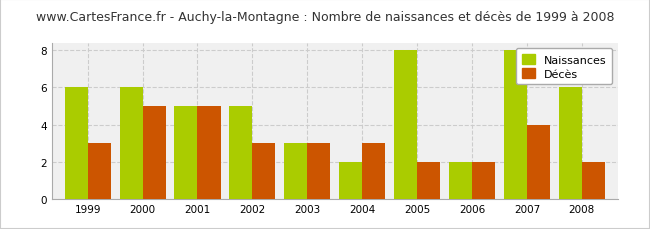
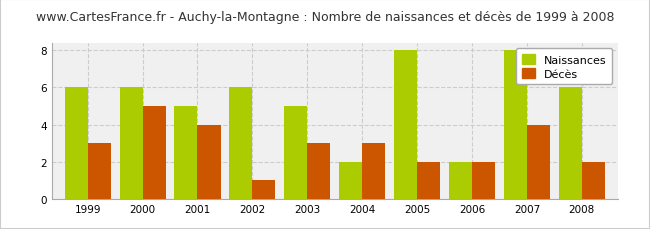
Décès/2001: 5 -> 4
Naissances/2002: 5 -> 6
Décès/2002: 3 -> 1
Naissances/2003: 3 -> 5
